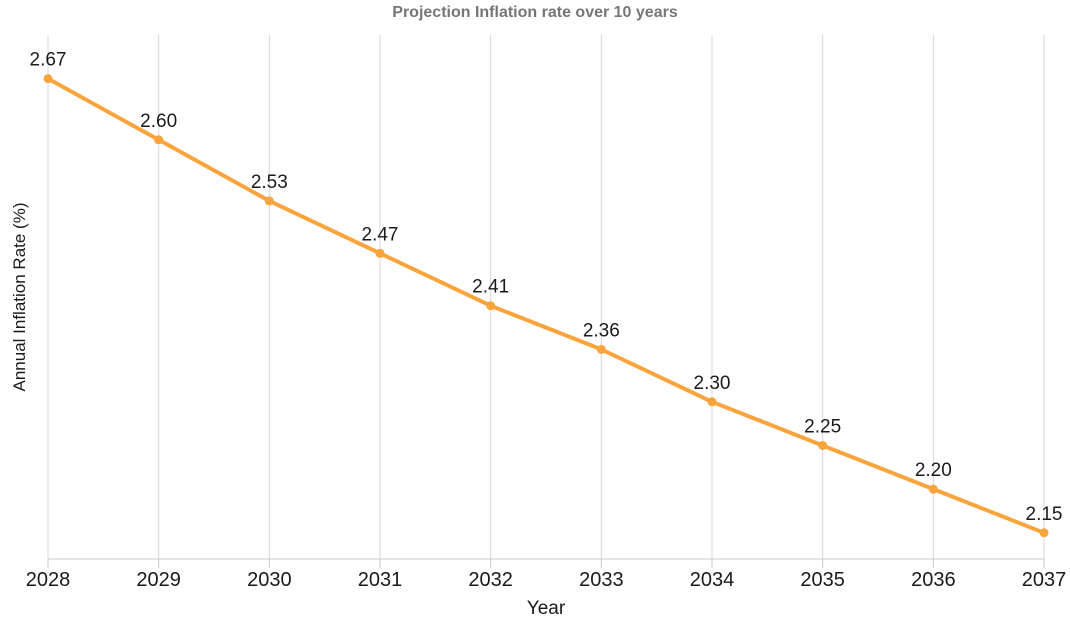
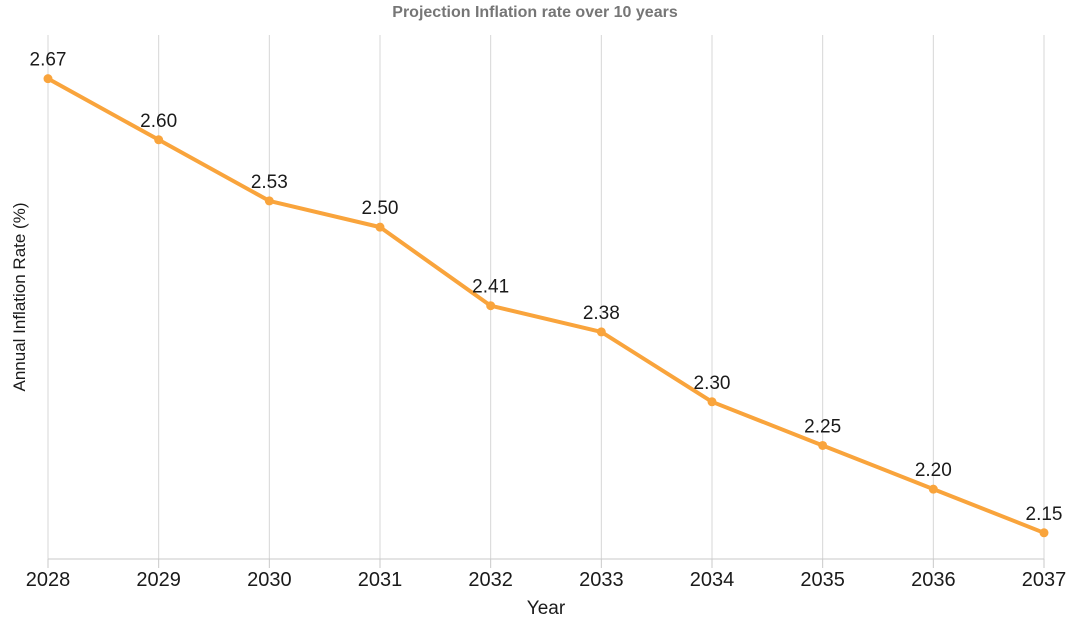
2031: 2.47 -> 2.50
2033: 2.36 -> 2.38
